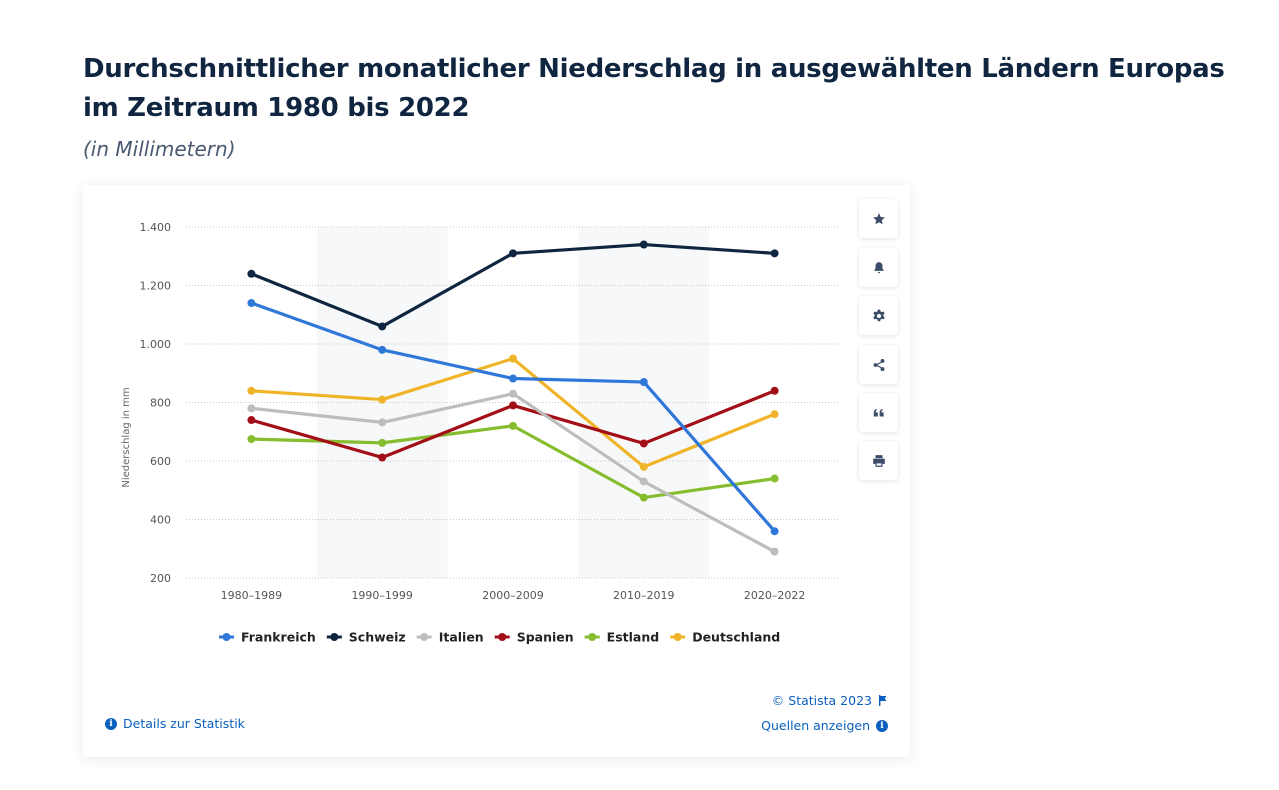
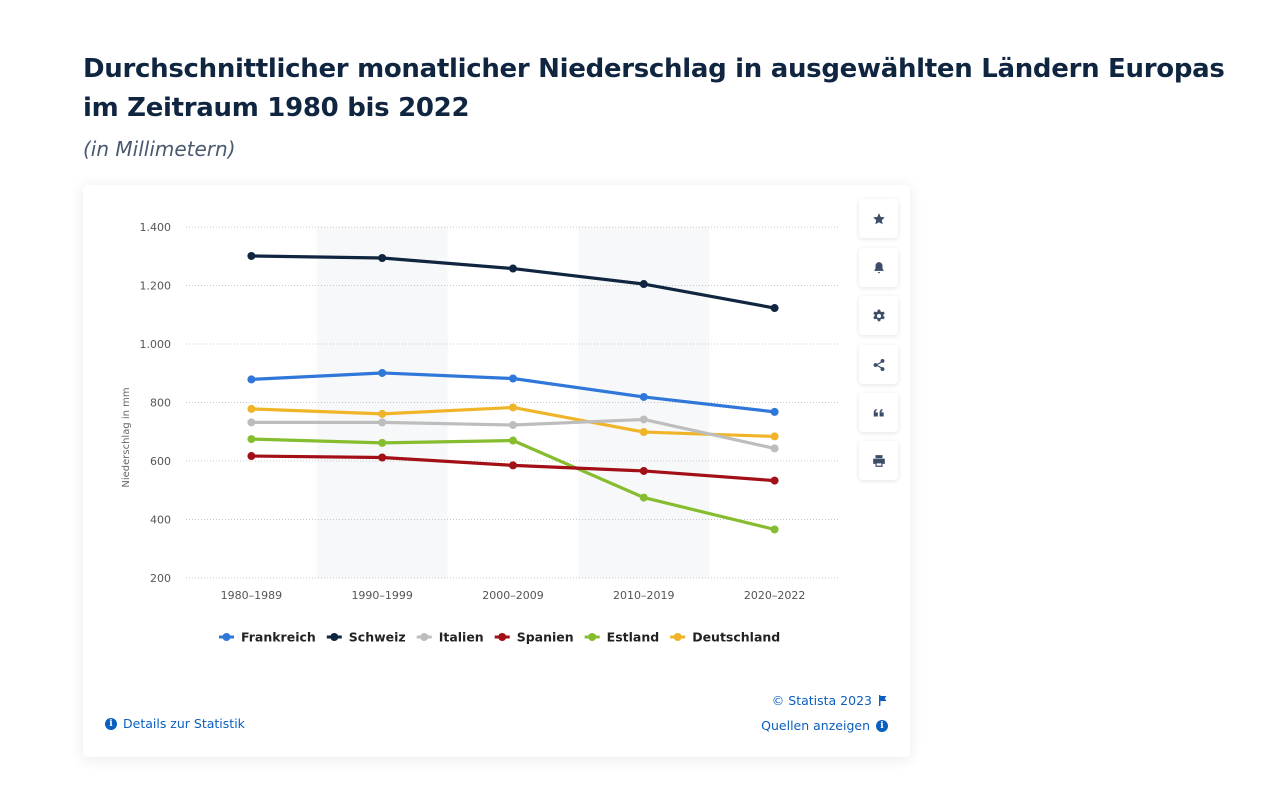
Frankreich/1980–1989: 1140 -> 880
Schweiz/1980–1989: 1240 -> 1300
Italien/1980–1989: 780 -> 730
Spanien/1980–1989: 740 -> 620
Deutschland/1980–1989: 840 -> 780
Frankreich/1990–1999: 980 -> 900
Schweiz/1990–1999: 1060 -> 1290
Deutschland/1990–1999: 810 -> 760
Schweiz/2000–2009: 1310 -> 1260
Italien/2000–2009: 830 -> 720
Spanien/2000–2009: 790 -> 580
Estland/2000–2009: 720 -> 670
Deutschland/2000–2009: 950 -> 780
Frankreich/2010–2019: 870 -> 820
Schweiz/2010–2019: 1340 -> 1200
Italien/2010–2019: 530 -> 740
Spanien/2010–2019: 660 -> 570
Deutschland/2010–2019: 580 -> 700
Frankreich/2020–2022: 360 -> 770
Schweiz/2020–2022: 1310 -> 1120
Italien/2020–2022: 290 -> 640
Spanien/2020–2022: 840 -> 530
Estland/2020–2022: 540 -> 370
Deutschland/2020–2022: 760 -> 680
